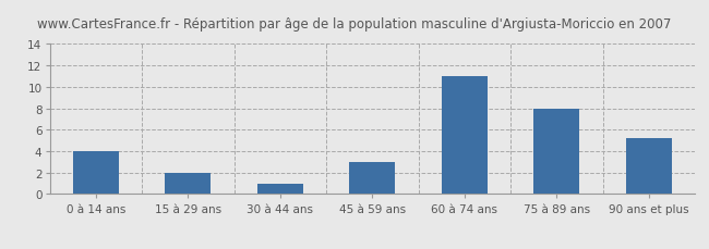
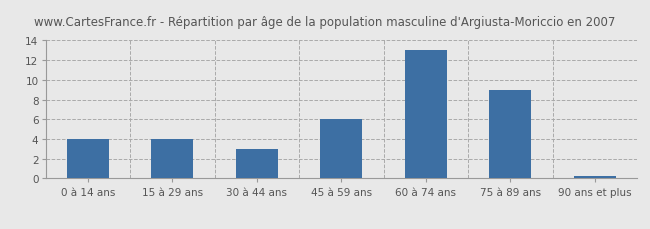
15 à 29 ans: 2.0 -> 4.0
30 à 44 ans: 1.0 -> 3.0
45 à 59 ans: 3.0 -> 6.0
60 à 74 ans: 11.0 -> 13.0
75 à 89 ans: 8.0 -> 9.0
90 ans et plus: 5.2 -> 0.2
